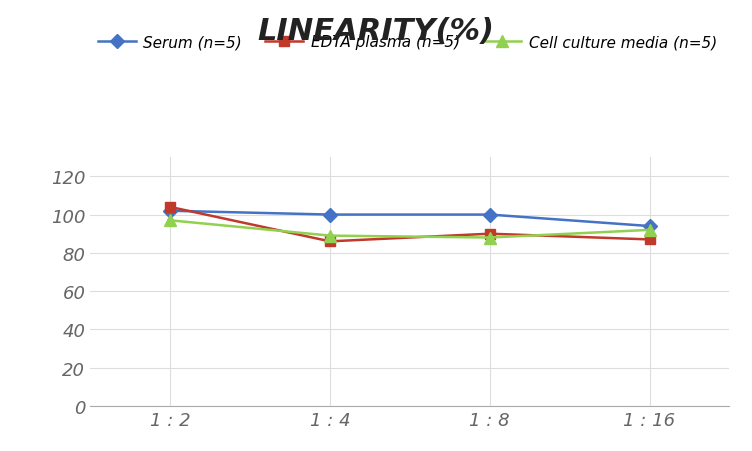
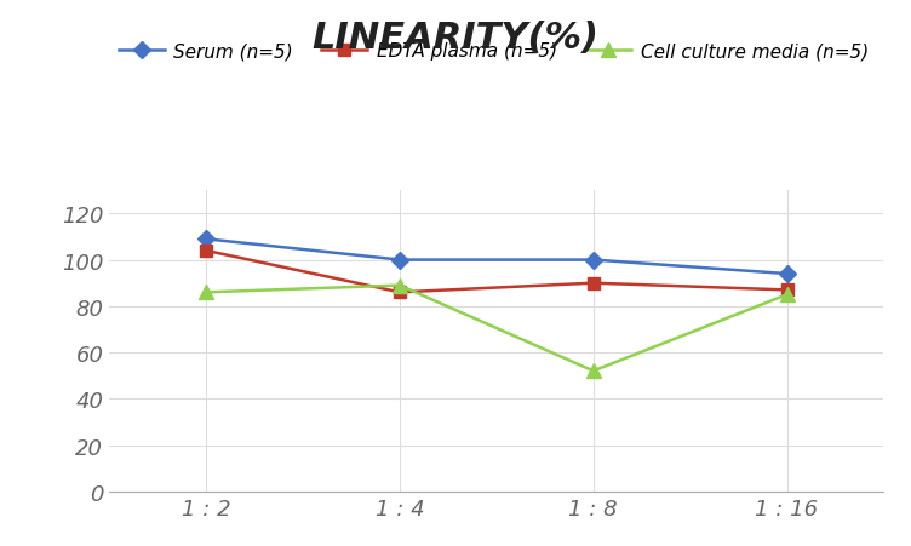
Serum (n=5)/1 : 2: 102 -> 109
Cell culture media (n=5)/1 : 2: 97 -> 86
Cell culture media (n=5)/1 : 8: 88 -> 52
Cell culture media (n=5)/1 : 16: 92 -> 85
